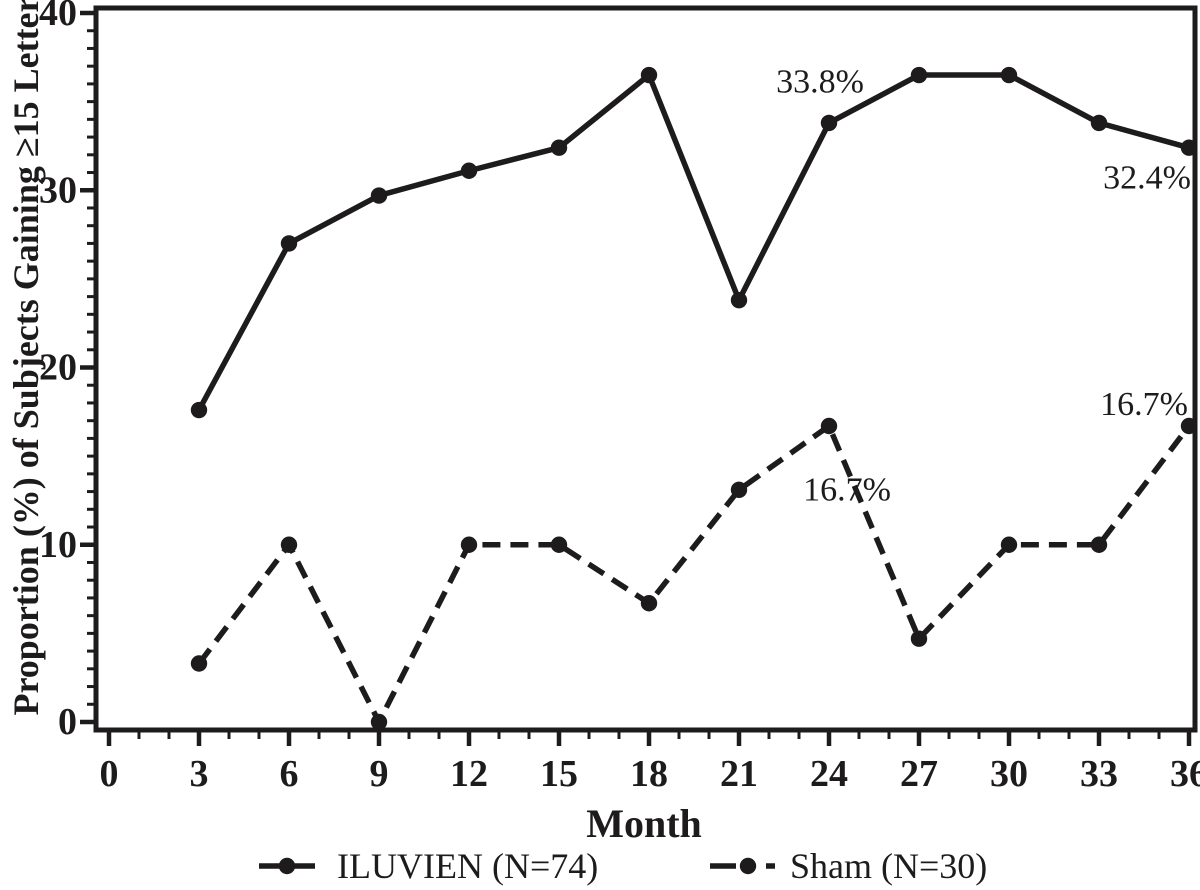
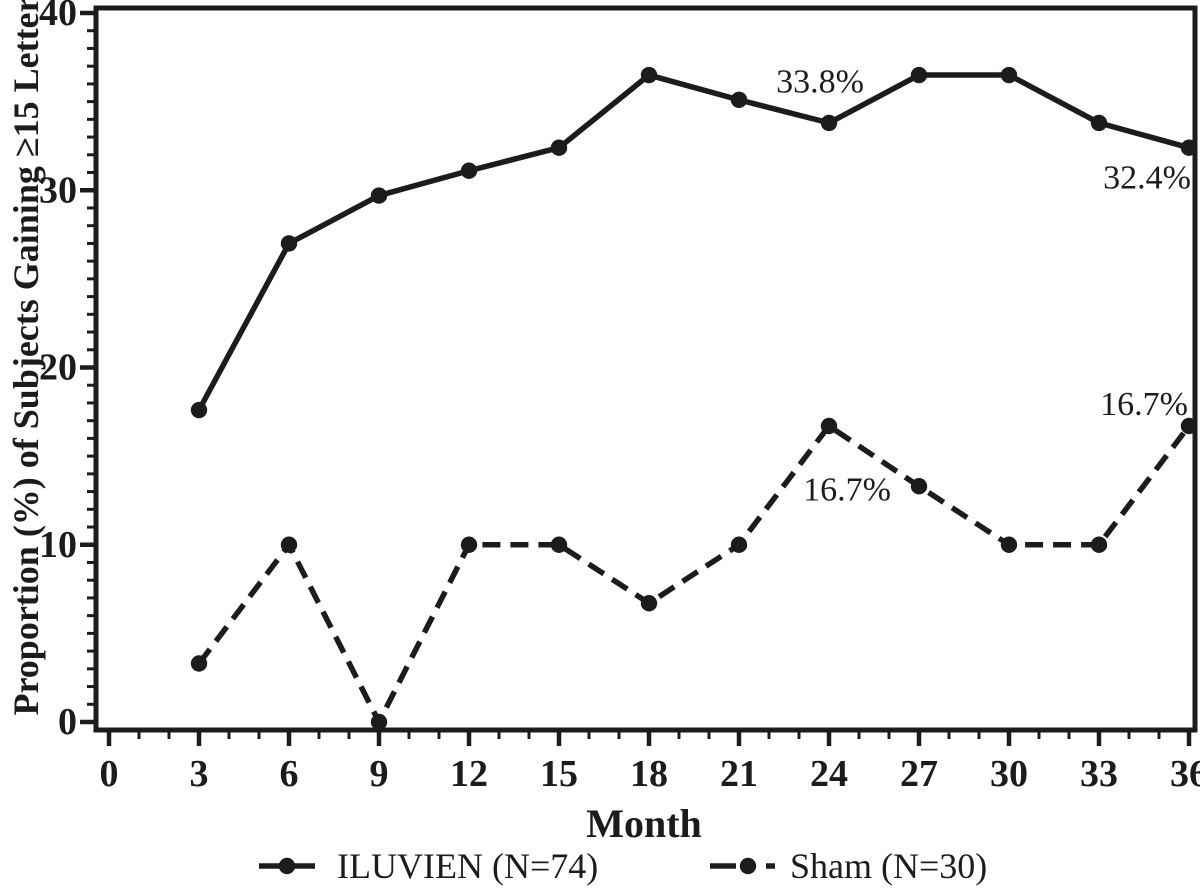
ILUVIEN (N=74)/21: 23.8 -> 35.1
Sham (N=30)/21: 13.1 -> 10.0
Sham (N=30)/27: 4.7 -> 13.3
